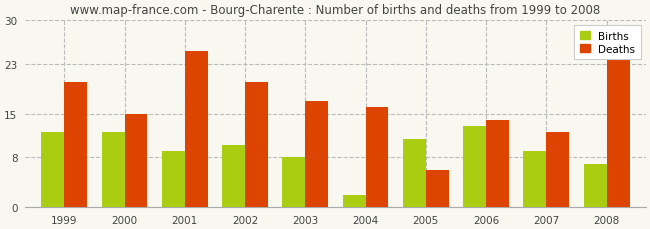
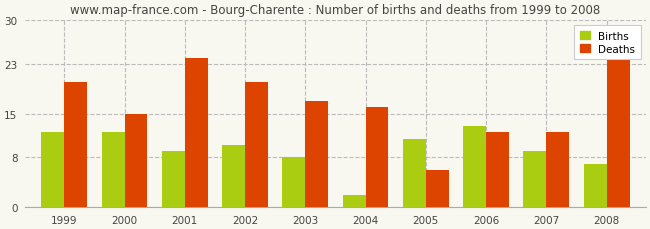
Deaths/2001: 25 -> 24
Deaths/2006: 14 -> 12
